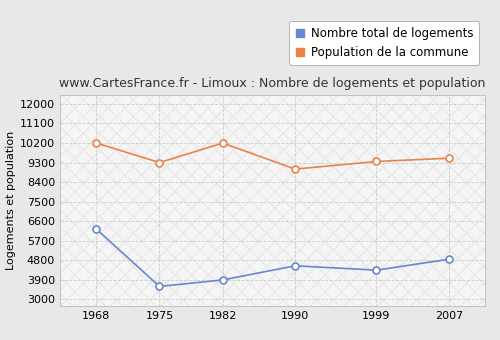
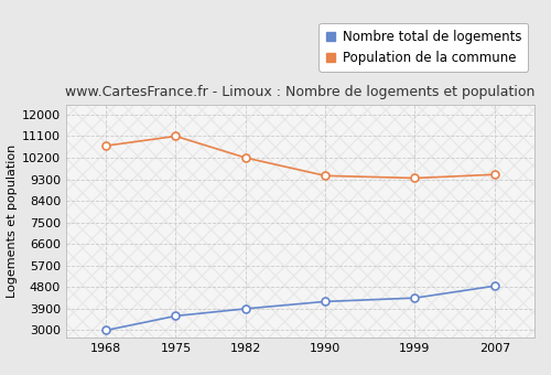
Nombre total de logements/1968: 6250 -> 3000
Population de la commune/1968: 10200 -> 10700
Population de la commune/1975: 9300 -> 11100
Nombre total de logements/1990: 4550 -> 4200
Population de la commune/1990: 9000 -> 9450
